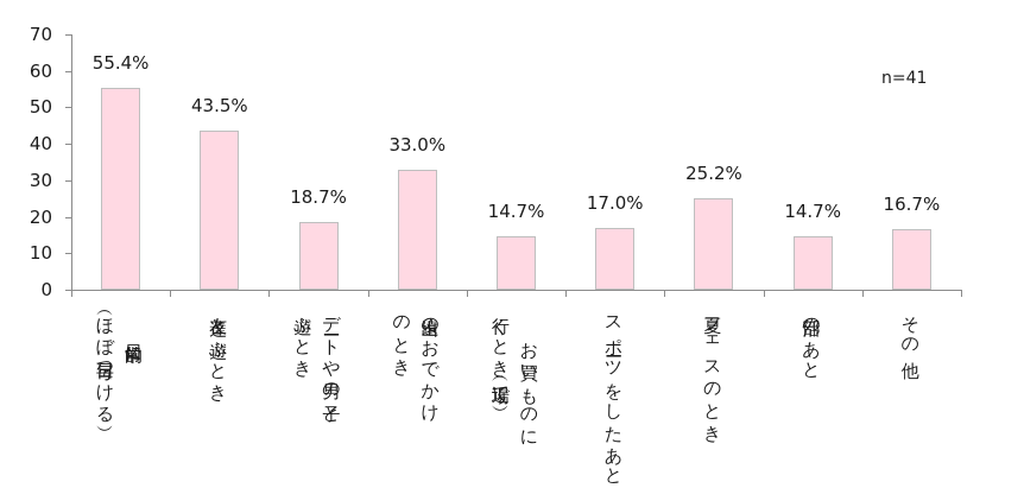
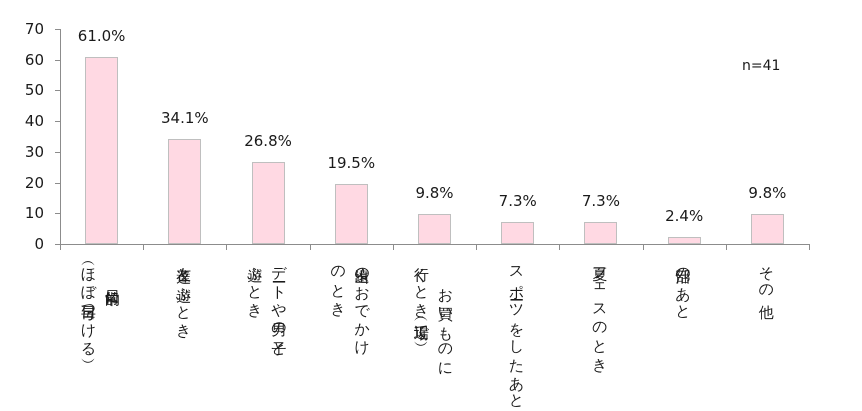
日常的に（ほぼ毎日つける）: 55.4% -> 61.0%
友達と遊ぶとき: 43.5% -> 34.1%
デートや男の子と遊ぶとき: 18.7% -> 26.8%
遠出のおでかけのとき: 33.0% -> 19.5%
お買いものに行くとき（近場で）: 14.7% -> 9.8%
スポーツをしたあと: 17.0% -> 7.3%
夏フェスのとき: 25.2% -> 7.3%
部活のあと: 14.7% -> 2.4%
その他: 16.7% -> 9.8%
